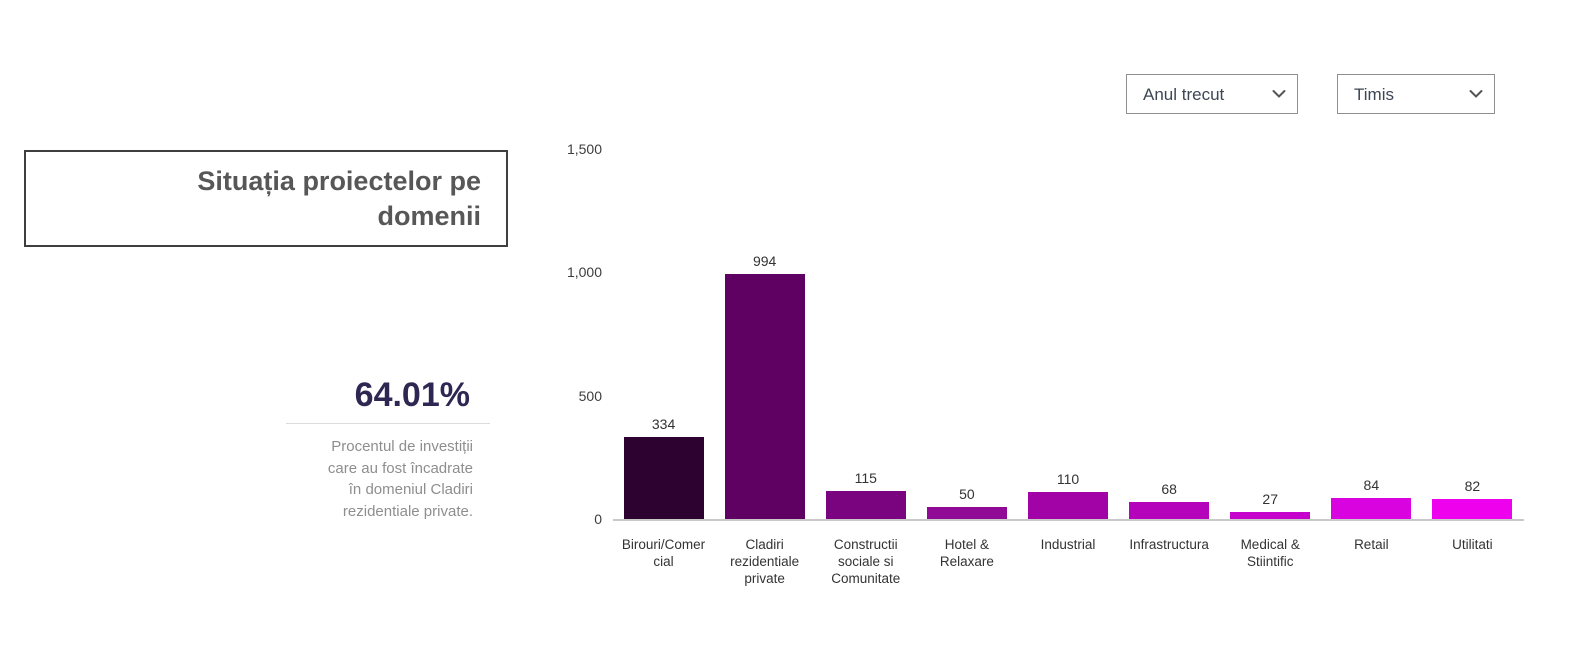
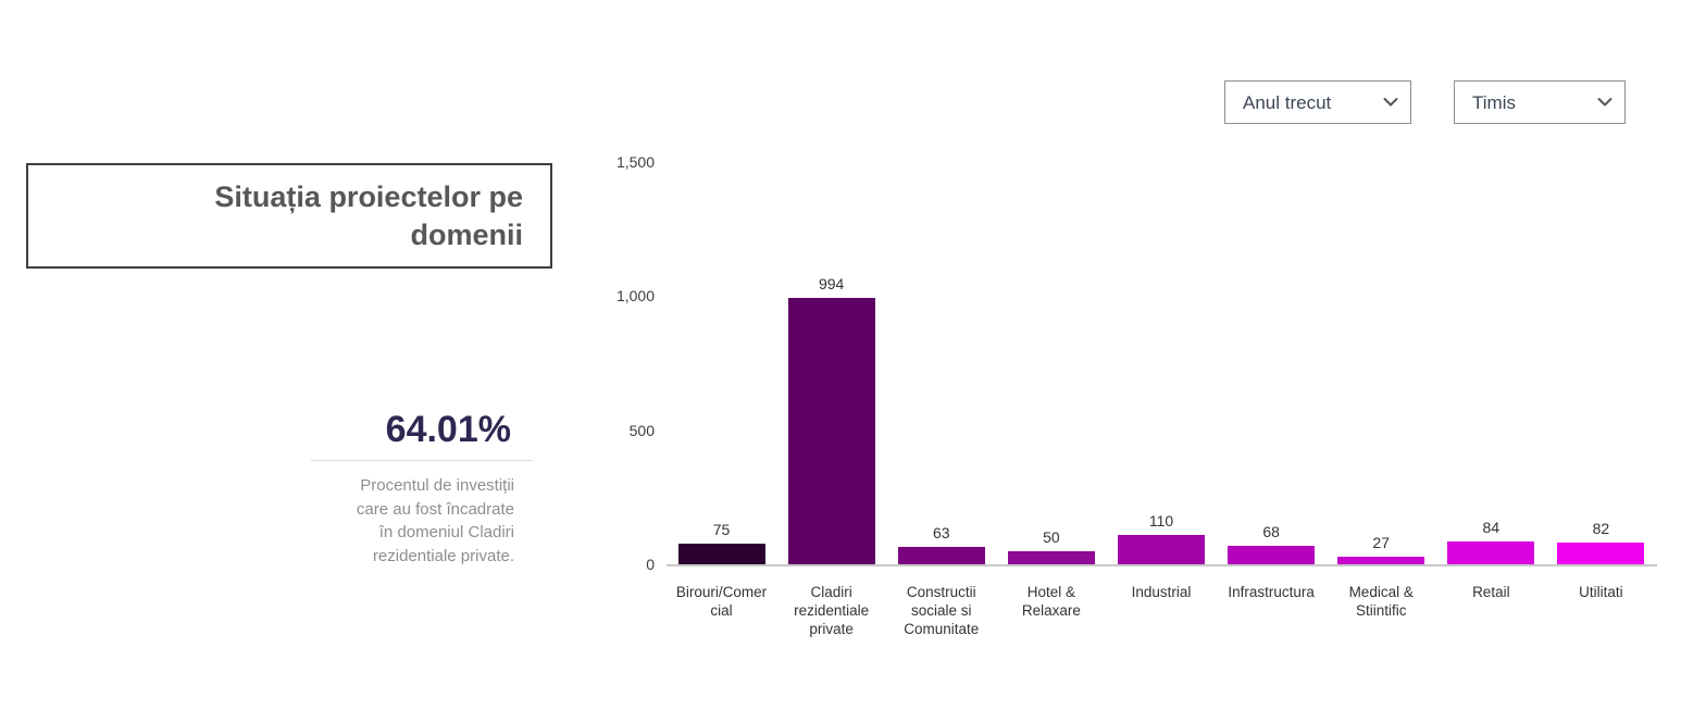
Birouri/Comercial: 334 -> 75
Constructii sociale si Comunitate: 115 -> 63
